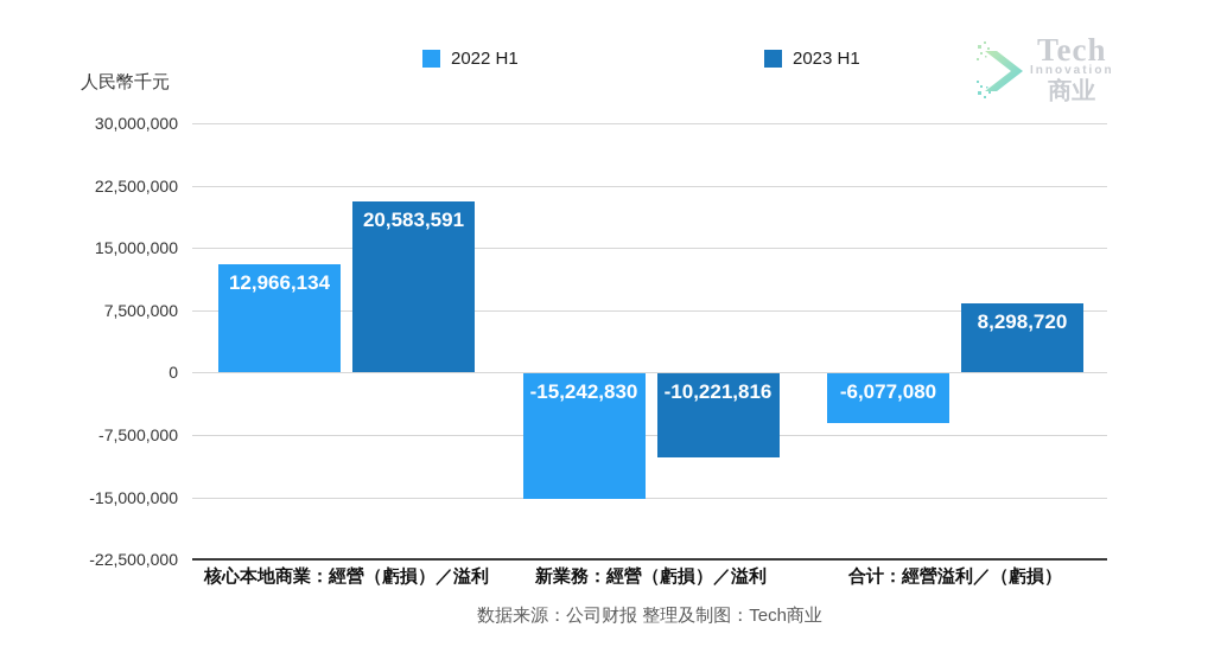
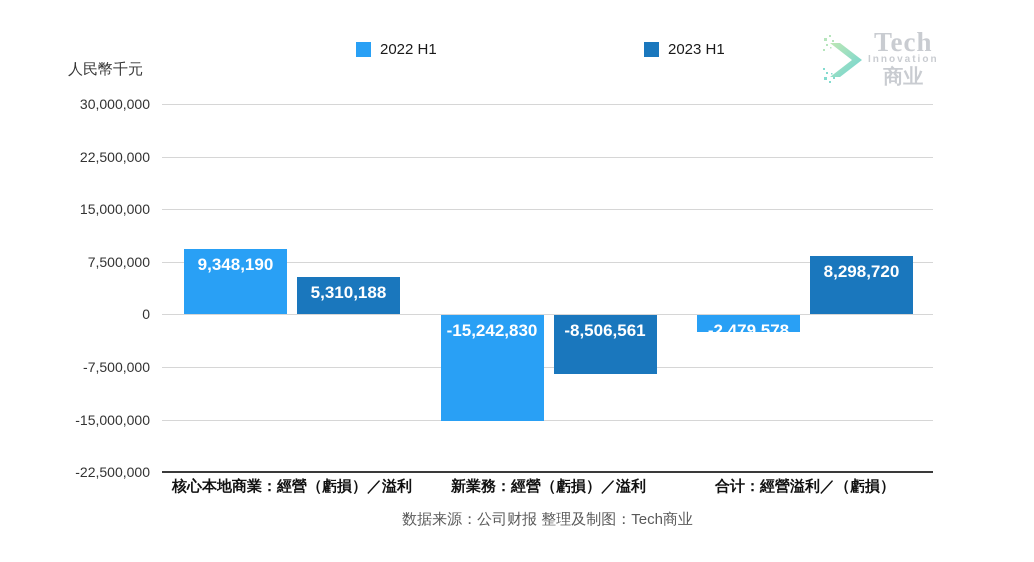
2022 H1/核心本地商業：經營（虧損）／溢利: 12,966,134 -> 9,348,190
2023 H1/核心本地商業：經營（虧損）／溢利: 20,583,591 -> 5,310,188
2023 H1/新業務：經營（虧損）／溢利: -10,221,816 -> -8,506,561
2022 H1/合计：經營溢利／（虧損）: -6,077,080 -> -2,479,578
